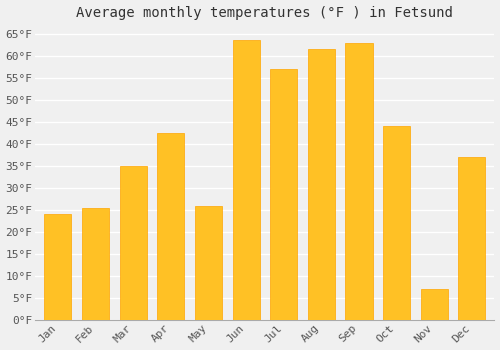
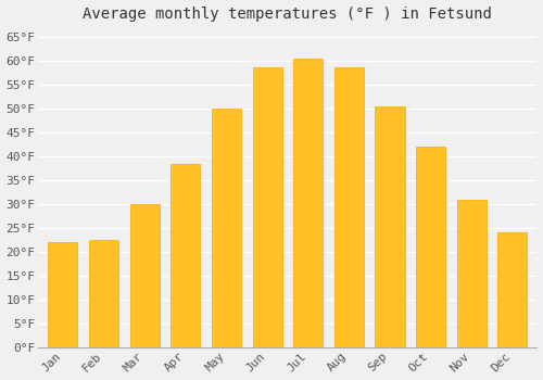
Jan: 24.0°F -> 22.0°F
Feb: 25.5°F -> 22.5°F
Mar: 35.0°F -> 30.0°F
Apr: 42.5°F -> 38.5°F
May: 26.0°F -> 50.0°F
Jun: 63.5°F -> 58.5°F
Jul: 57.0°F -> 60.5°F
Aug: 61.5°F -> 58.5°F
Sep: 63.0°F -> 50.5°F
Oct: 44.0°F -> 42.0°F
Nov: 7.0°F -> 31.0°F
Dec: 37.0°F -> 24.0°F
